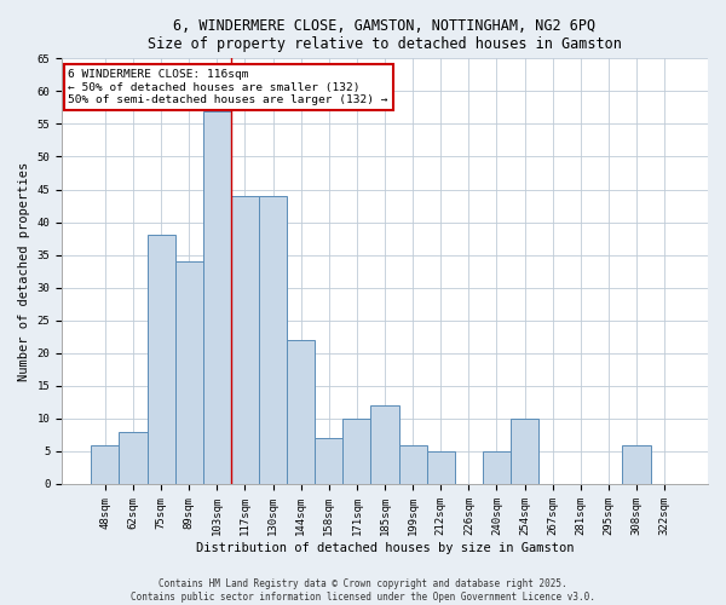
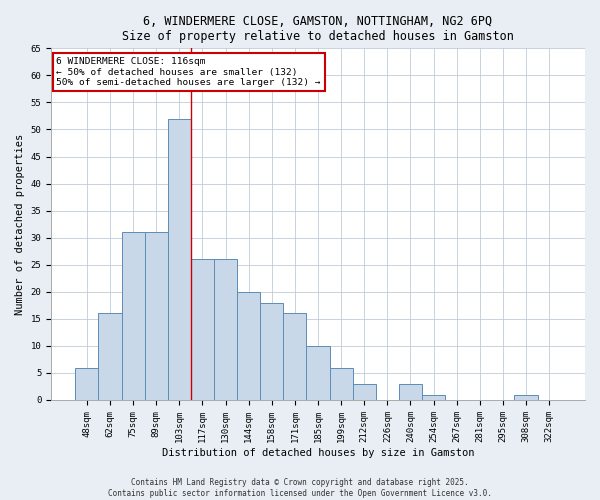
62sqm: 8 -> 16
75sqm: 38 -> 31
89sqm: 34 -> 31
103sqm: 57 -> 52
117sqm: 44 -> 26
130sqm: 44 -> 26
144sqm: 22 -> 20
158sqm: 7 -> 18
171sqm: 10 -> 16
185sqm: 12 -> 10
212sqm: 5 -> 3
240sqm: 5 -> 3
254sqm: 10 -> 1
308sqm: 6 -> 1
